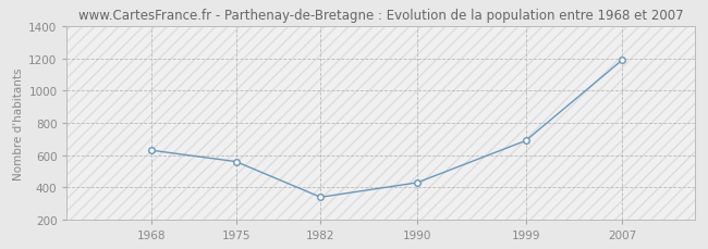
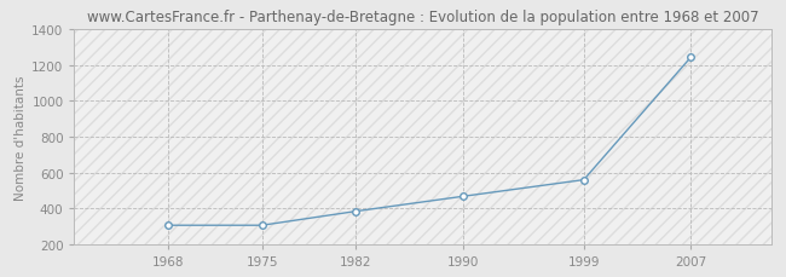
1968: 630 -> 310
1975: 560 -> 310
1982: 340 -> 380
1990: 430 -> 470
1999: 690 -> 560
2007: 1190 -> 1240
